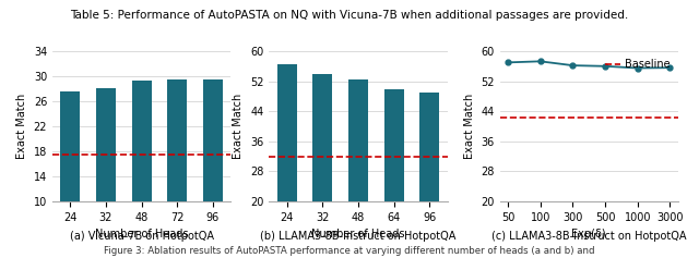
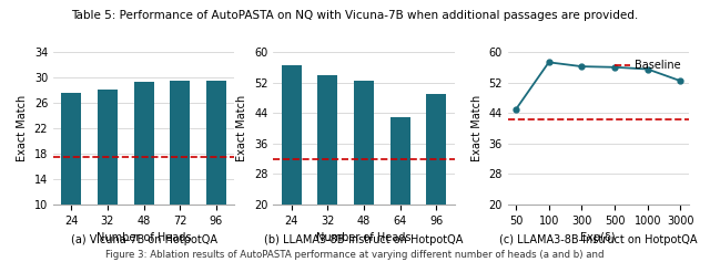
64: 49.8 -> 43.0
50: 57.1 -> 45.0
3000: 55.7 -> 52.5
